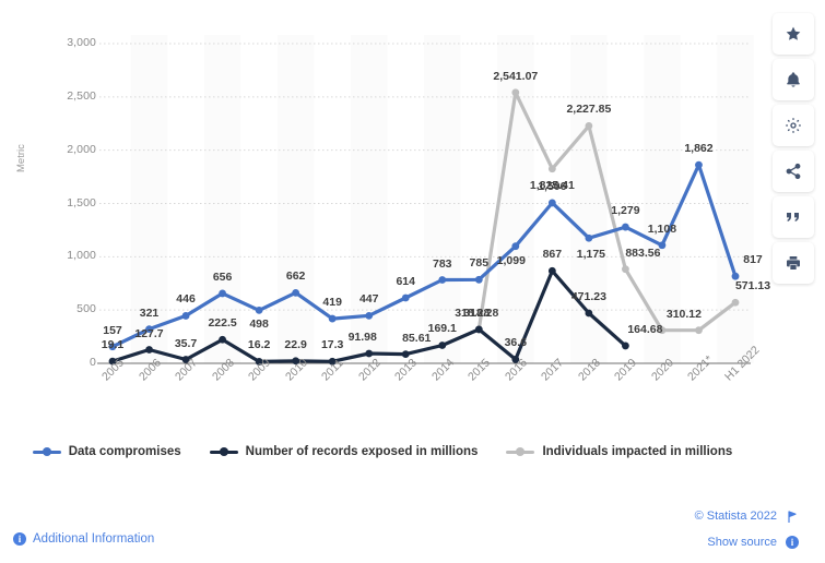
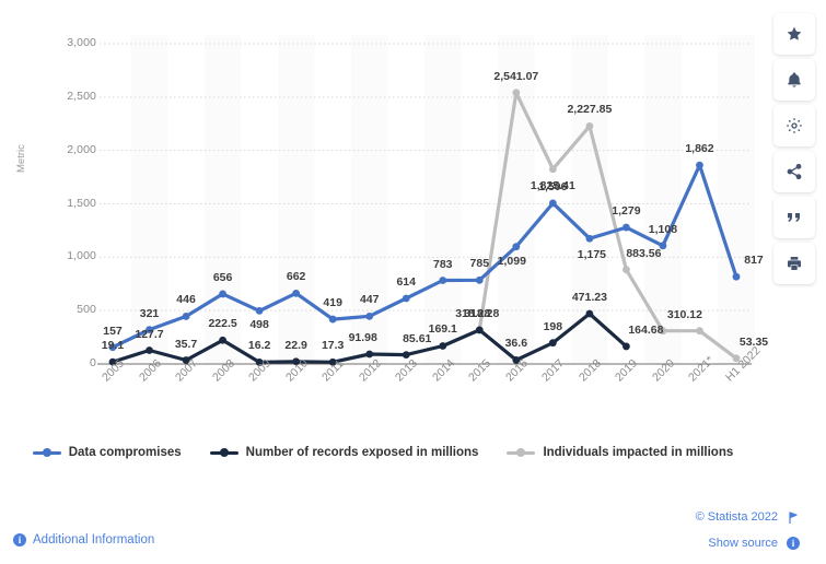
Number of records exposed in millions/2017: 867 -> 198
Individuals impacted in millions/H1 2022: 571.13 -> 53.35
